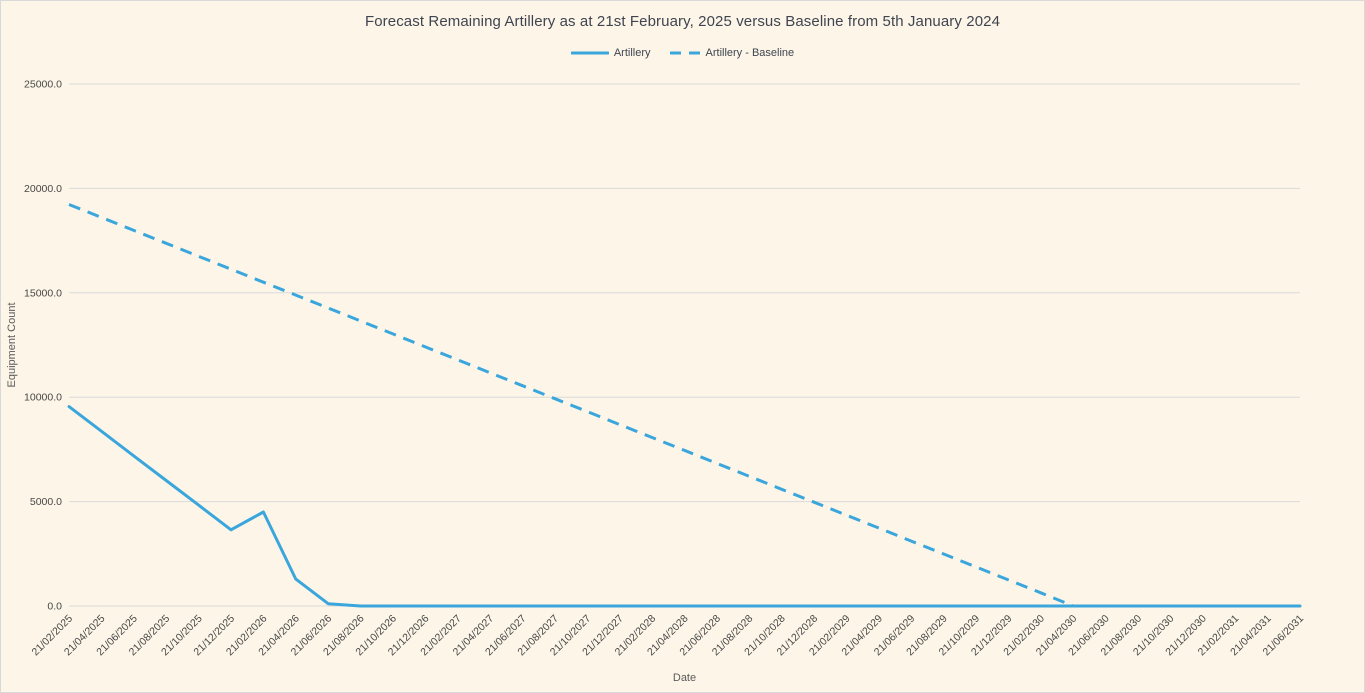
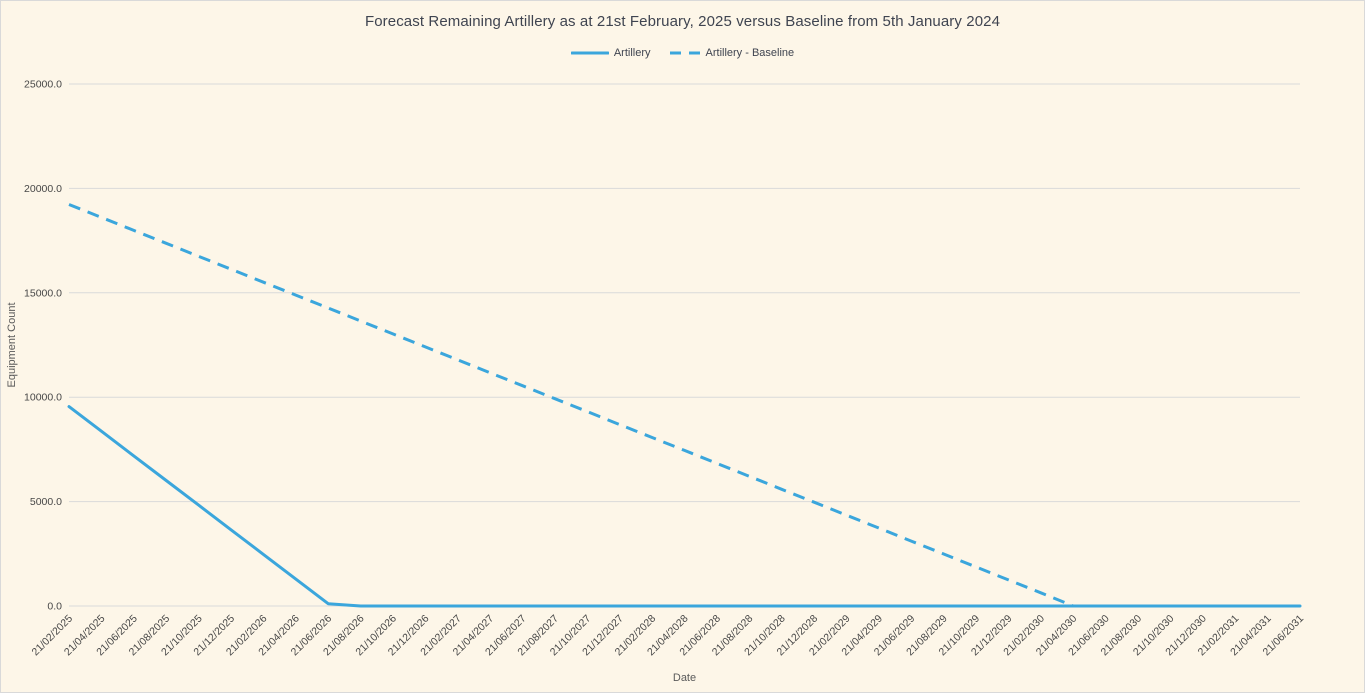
Artillery/21/02/2026: 4500 -> 2500
